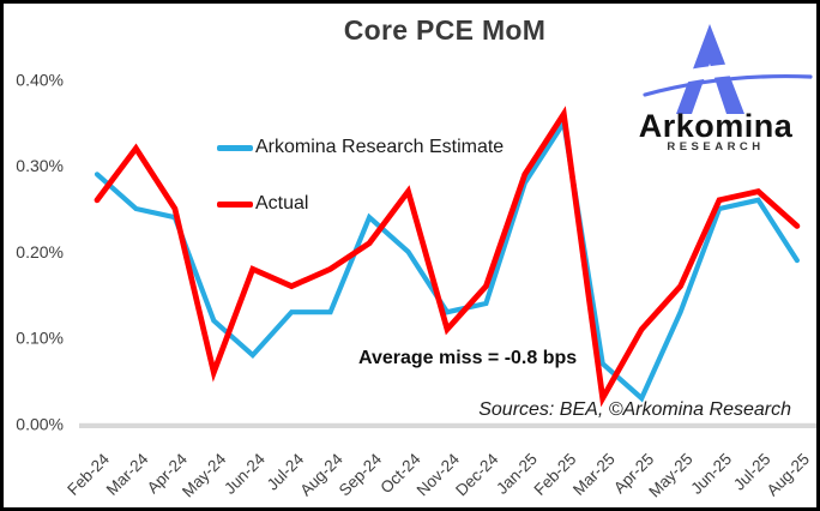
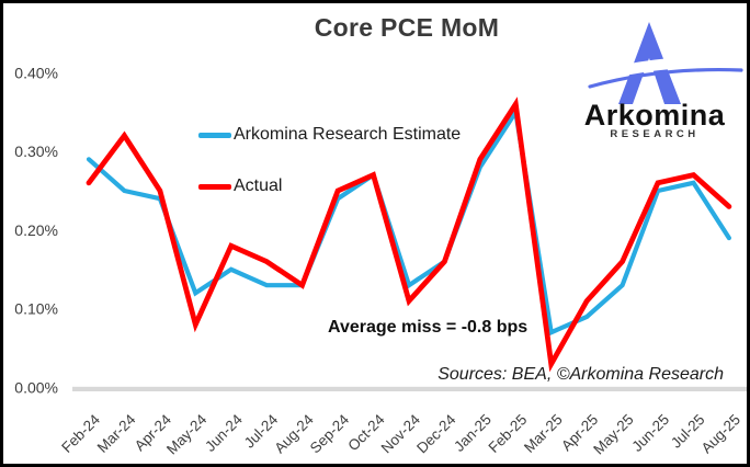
Actual/May-24: 0.06% -> 0.08%
Arkomina Research Estimate/Jun-24: 0.08% -> 0.15%
Actual/Aug-24: 0.18% -> 0.13%
Actual/Sep-24: 0.21% -> 0.25%
Arkomina Research Estimate/Oct-24: 0.20% -> 0.27%
Arkomina Research Estimate/Dec-24: 0.14% -> 0.16%
Arkomina Research Estimate/Apr-25: 0.03% -> 0.09%
